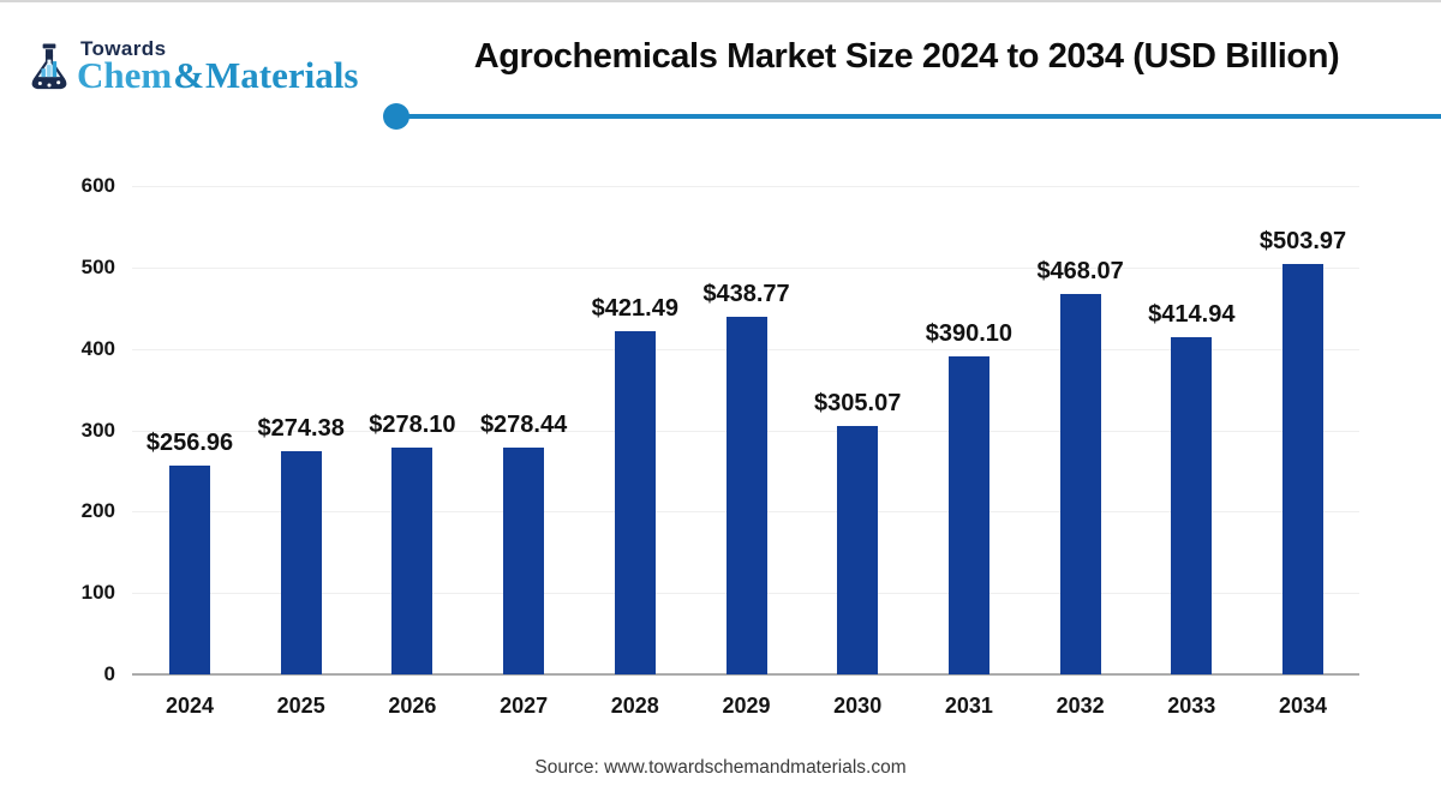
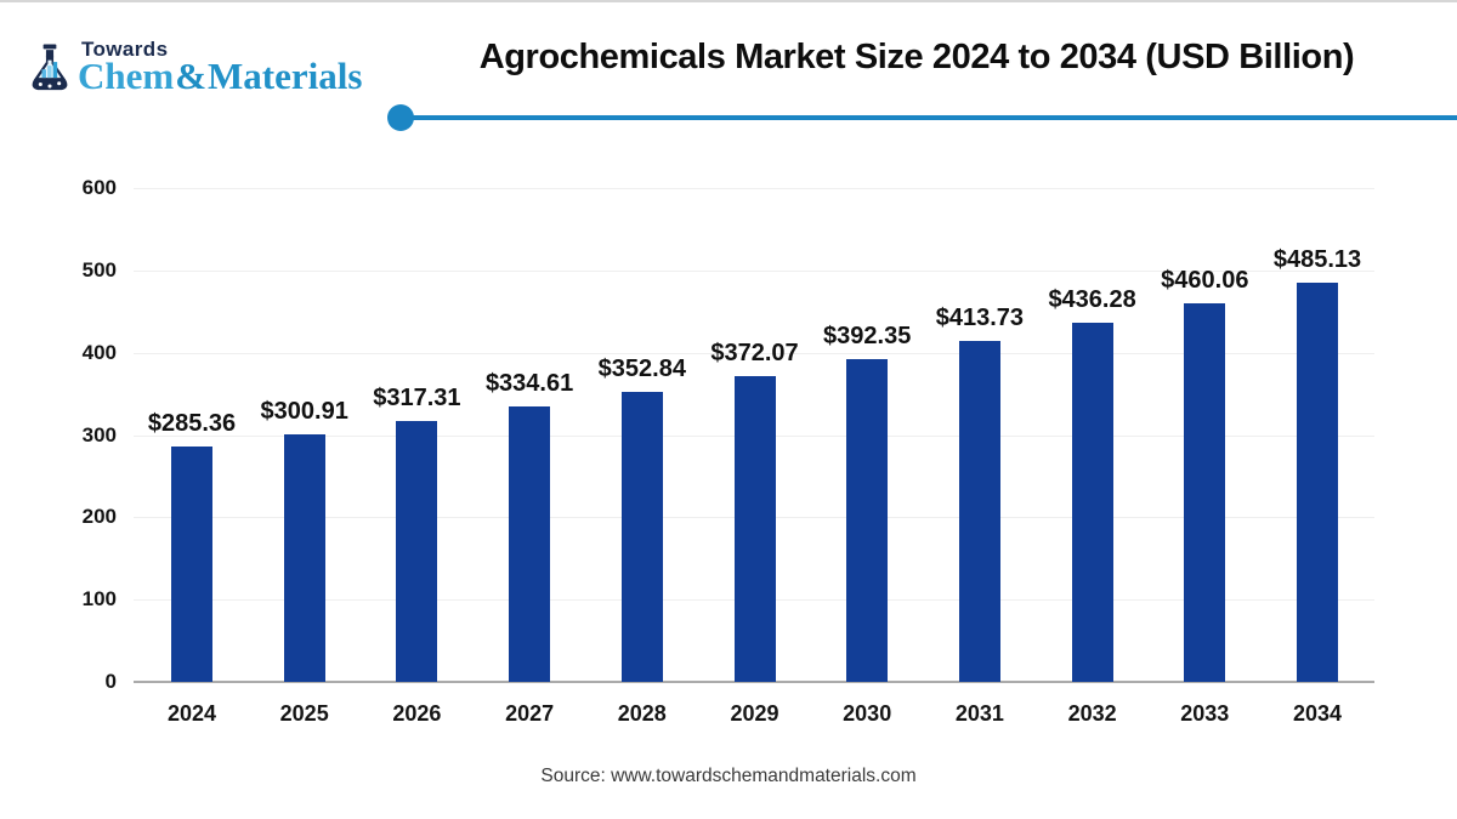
2024: $256.96 -> $285.36
2025: $274.38 -> $300.91
2026: $278.10 -> $317.31
2027: $278.44 -> $334.61
2028: $421.49 -> $352.84
2029: $438.77 -> $372.07
2030: $305.07 -> $392.35
2031: $390.10 -> $413.73
2032: $468.07 -> $436.28
2033: $414.94 -> $460.06
2034: $503.97 -> $485.13
